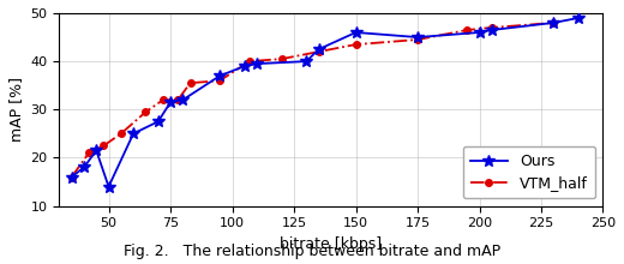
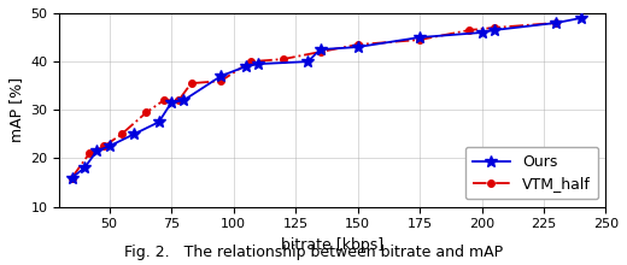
Ours/50: 14.0 -> 22.5
Ours/150: 46.0 -> 43.0
